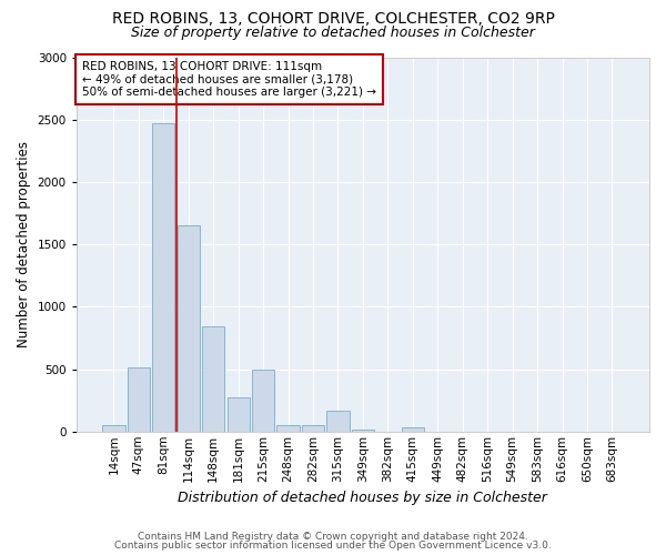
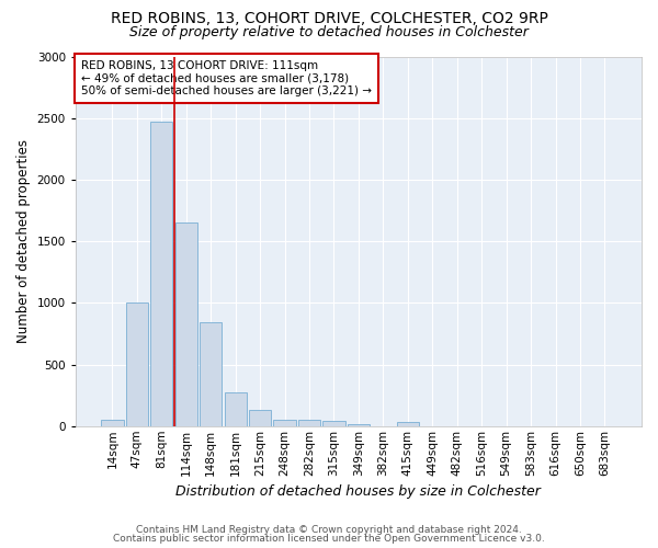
47sqm: 510 -> 1000
215sqm: 500 -> 130
315sqm: 170 -> 40
